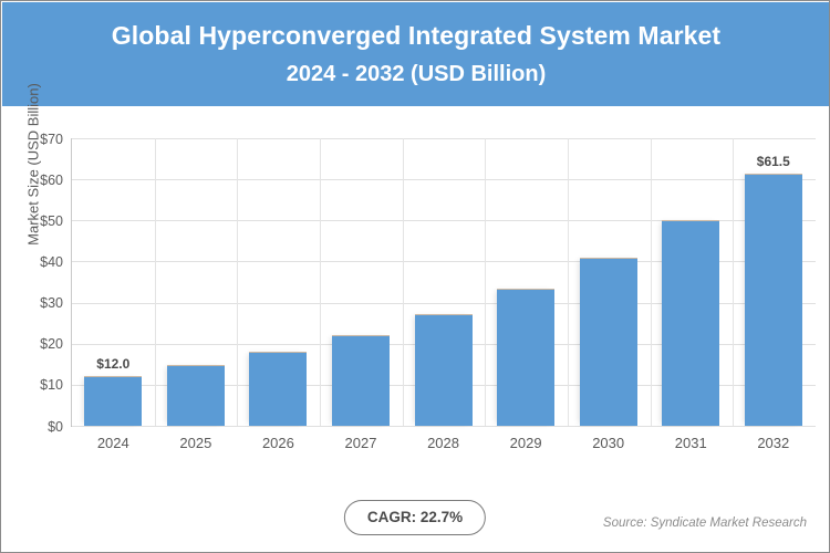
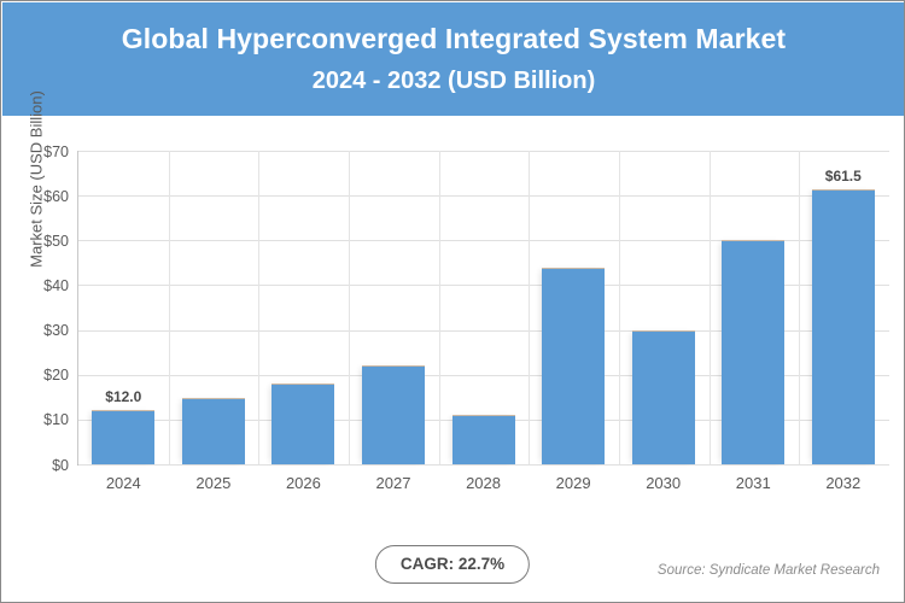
2028: $27 -> $11
2029: $33 -> $44
2030: $41 -> $30
